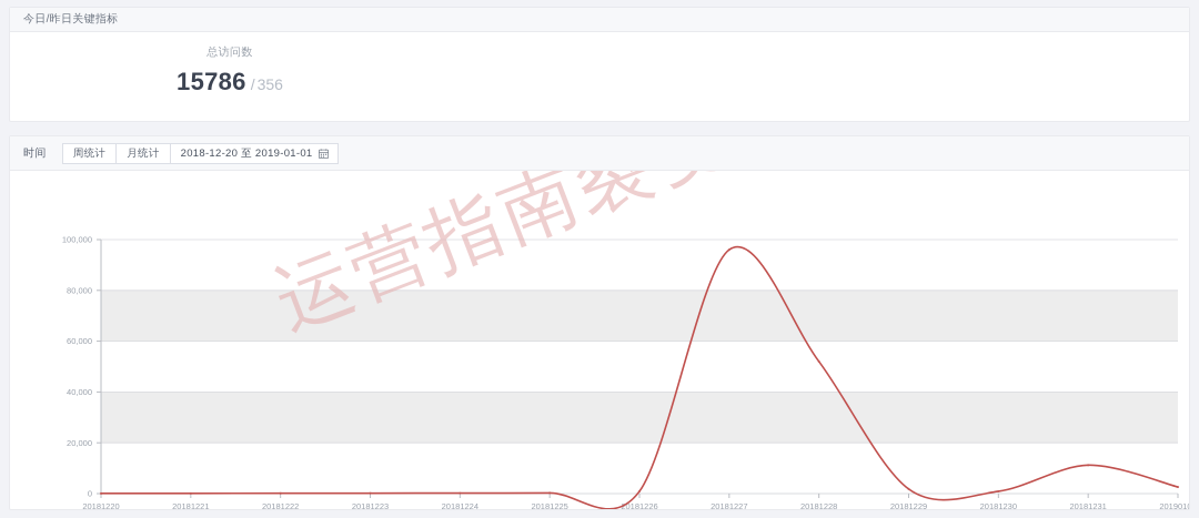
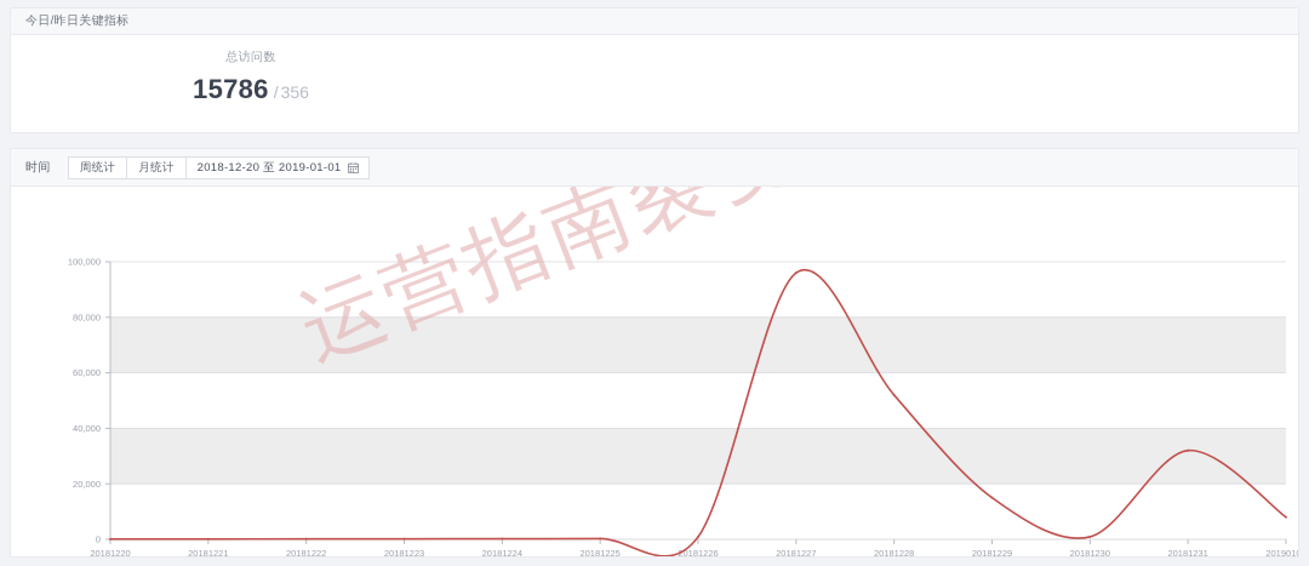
20181229: 2000 -> 15000
20181231: 11000 -> 32000
20190101: 3000 -> 8000
